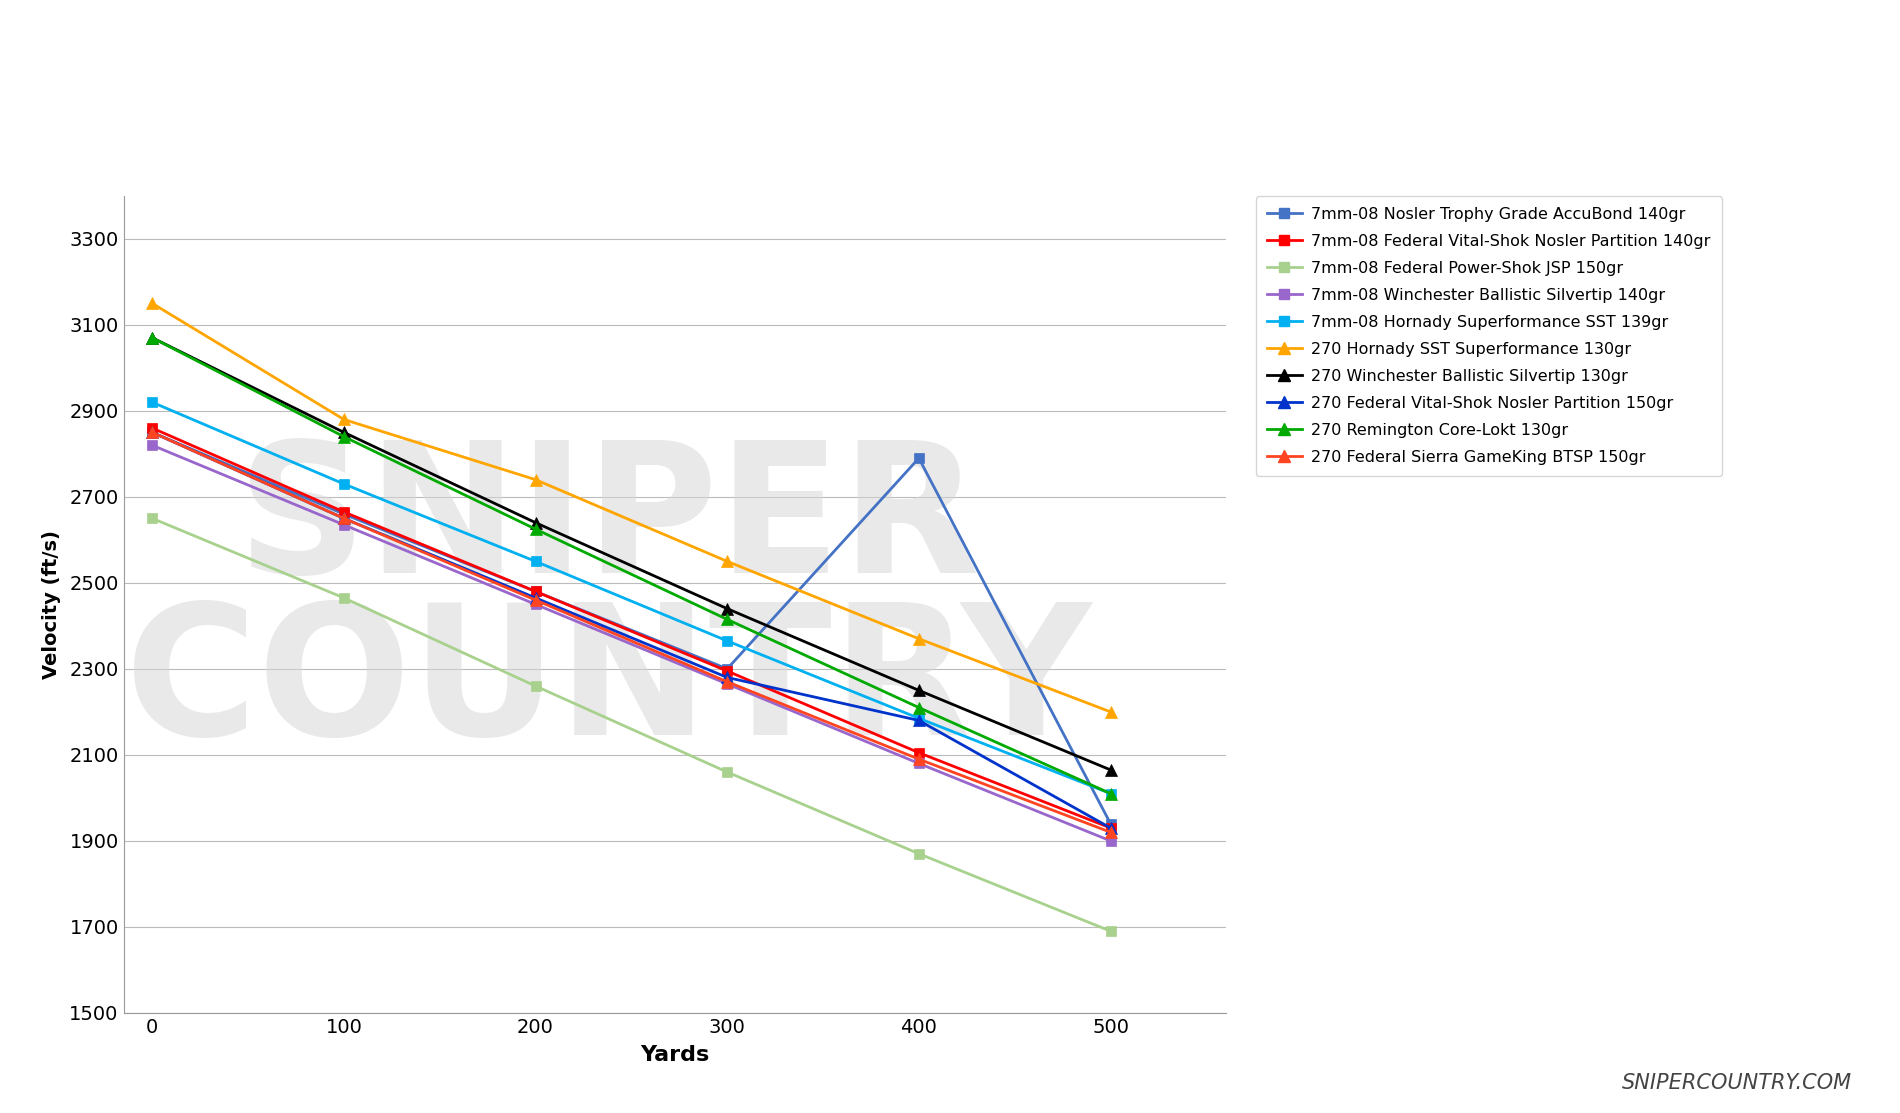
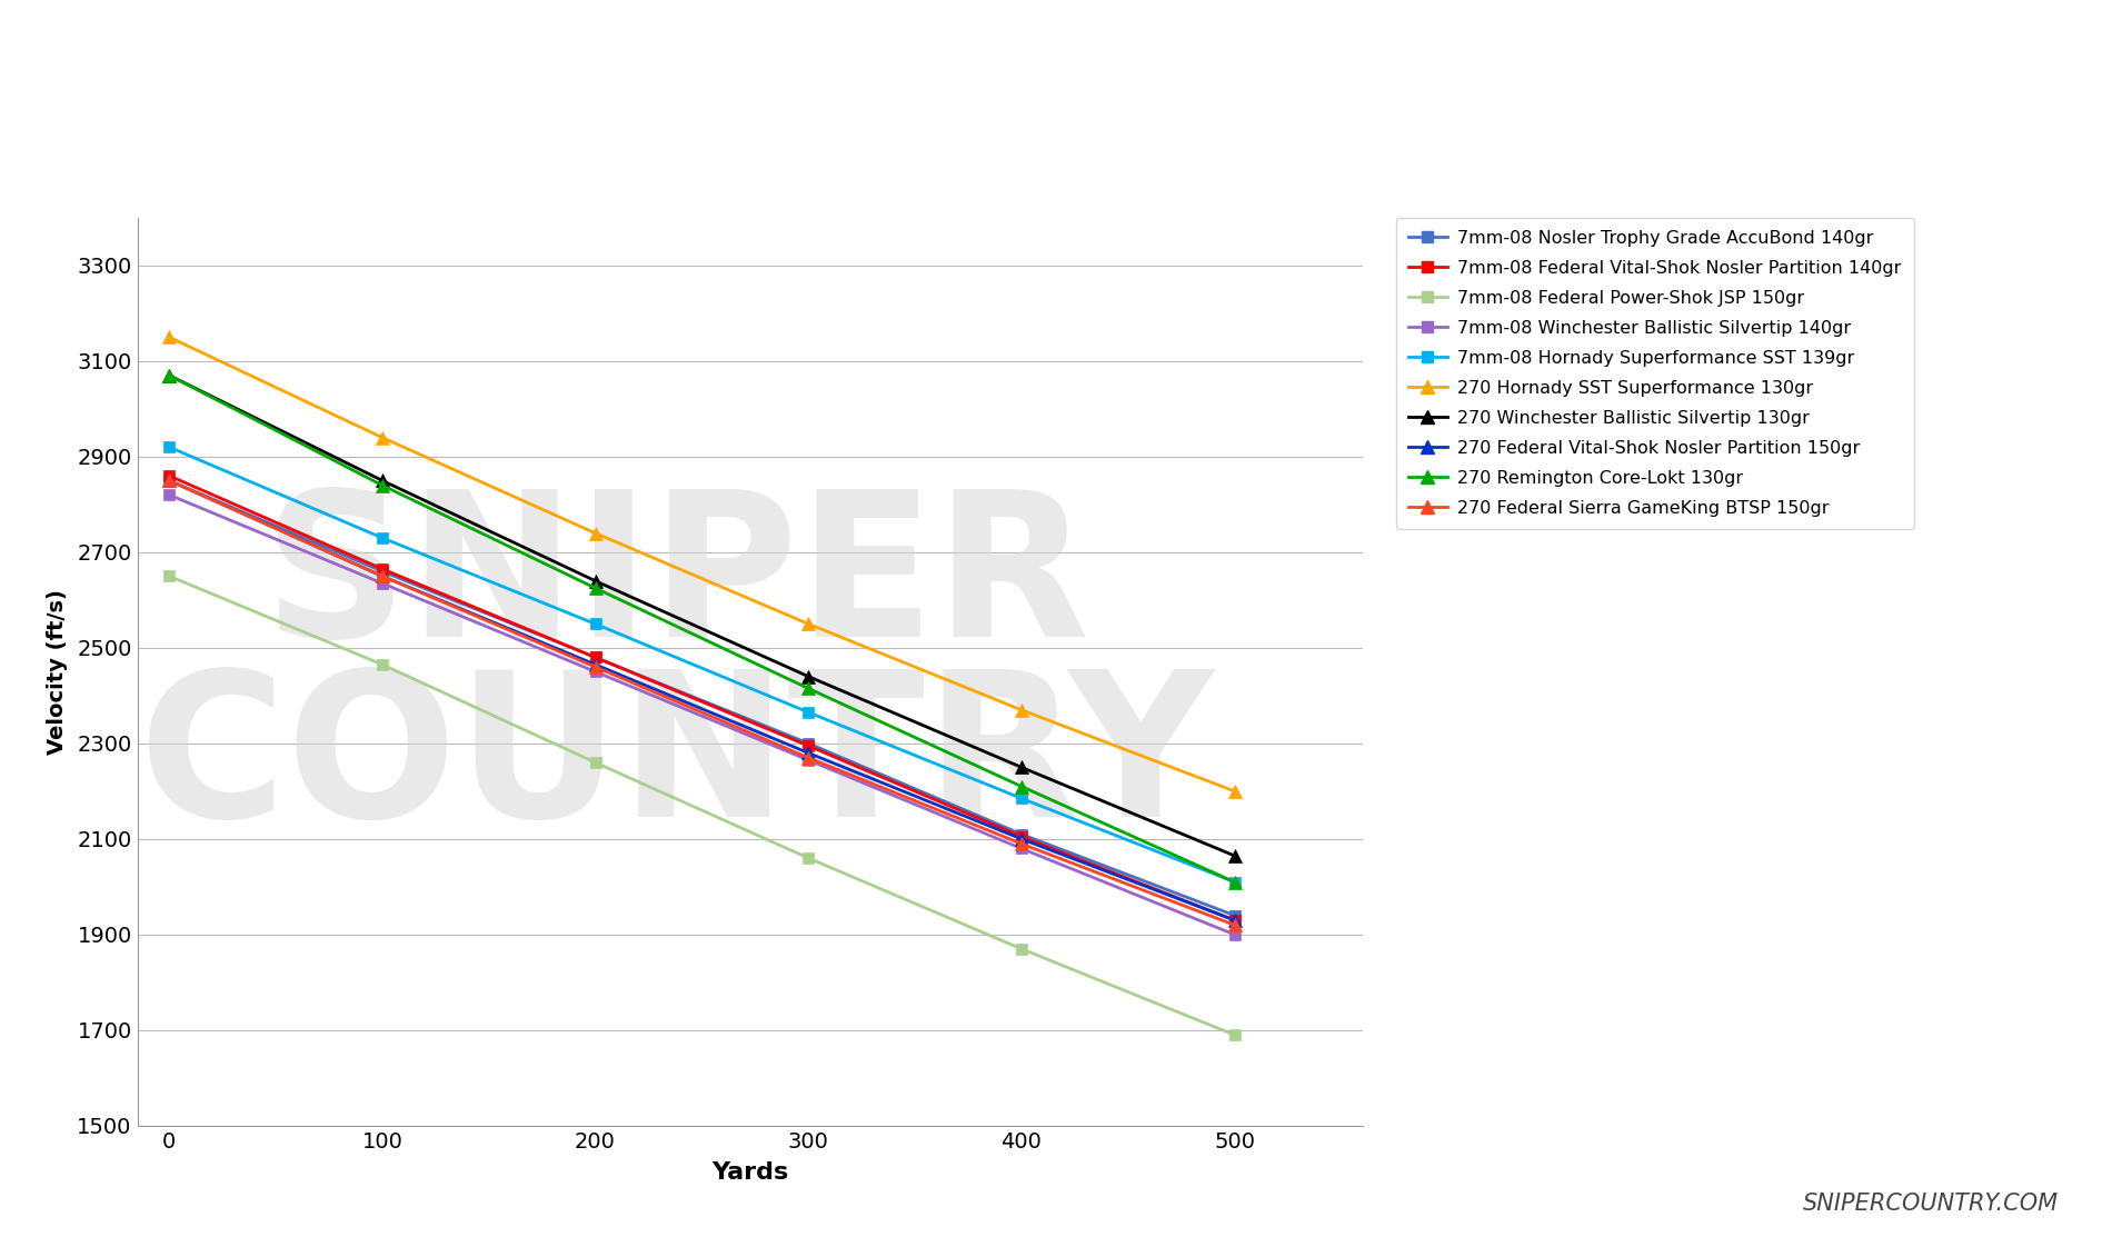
270 Hornady SST Superformance 130gr/100: 2880 -> 2940
7mm-08 Nosler Trophy Grade AccuBond 140gr/400: 2790 -> 2110
270 Federal Vital-Shok Nosler Partition 150gr/400: 2180 -> 2100
